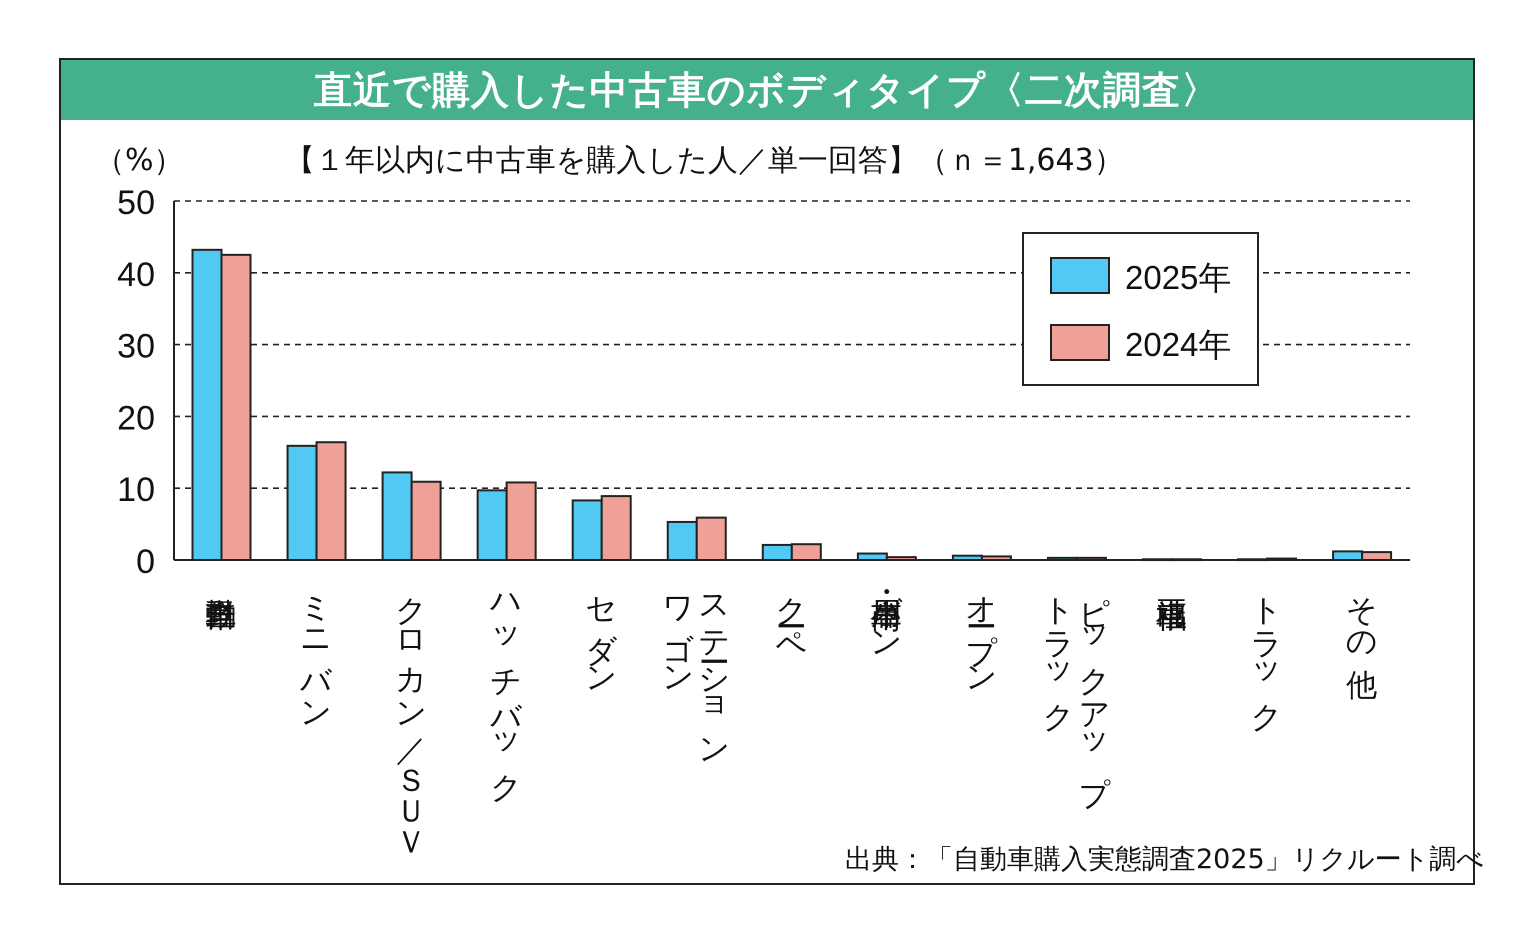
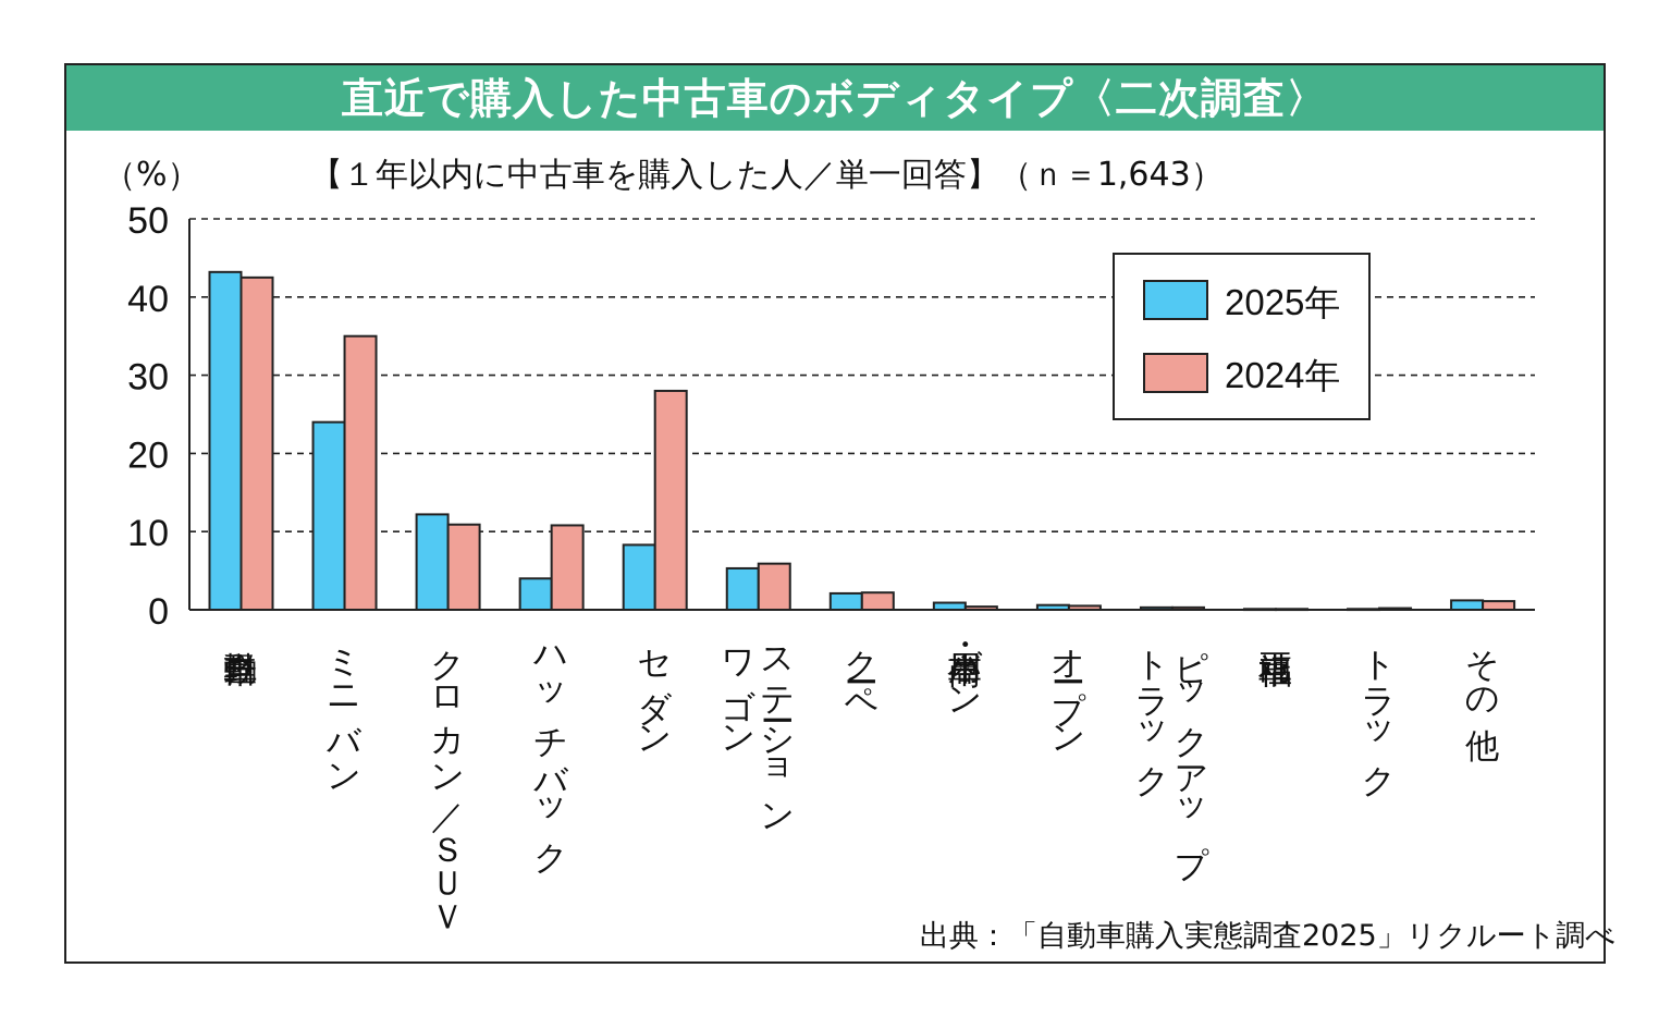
2025年/ミニバン: 16 -> 24
2024年/ミニバン: 16 -> 35
2025年/ハッチバック: 10 -> 4
2024年/セダン: 9 -> 28
